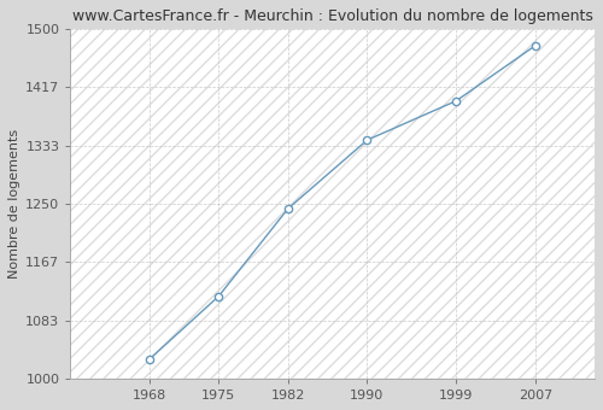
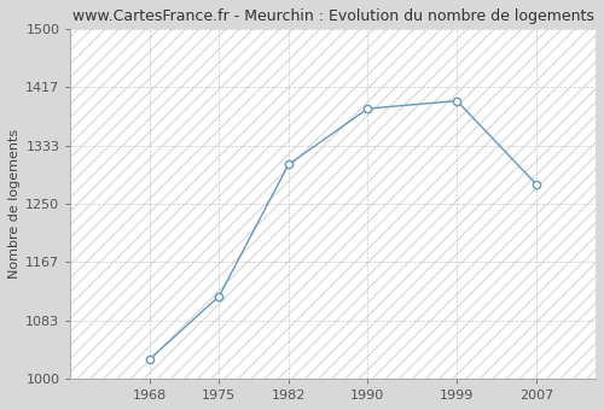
1982: 1243 -> 1306
1990: 1341 -> 1386
2007: 1476 -> 1278
